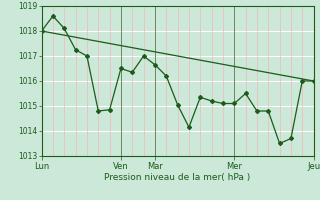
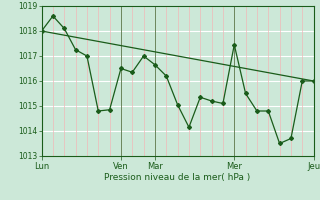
Mer: 1015.10 -> 1017.45
